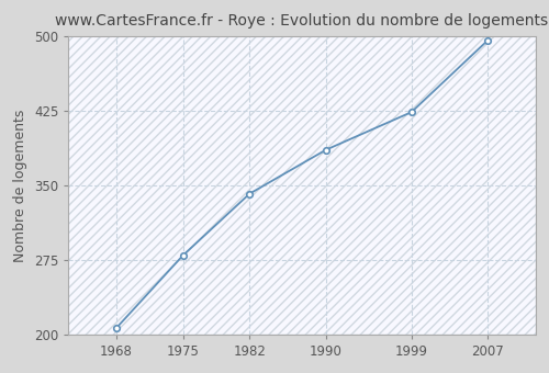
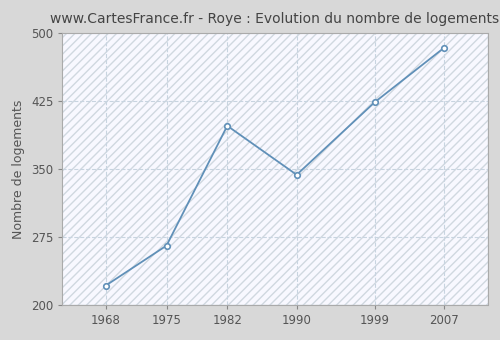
1968: 207 -> 222
1975: 280 -> 266
1982: 342 -> 398
1990: 386 -> 344
2007: 496 -> 484
